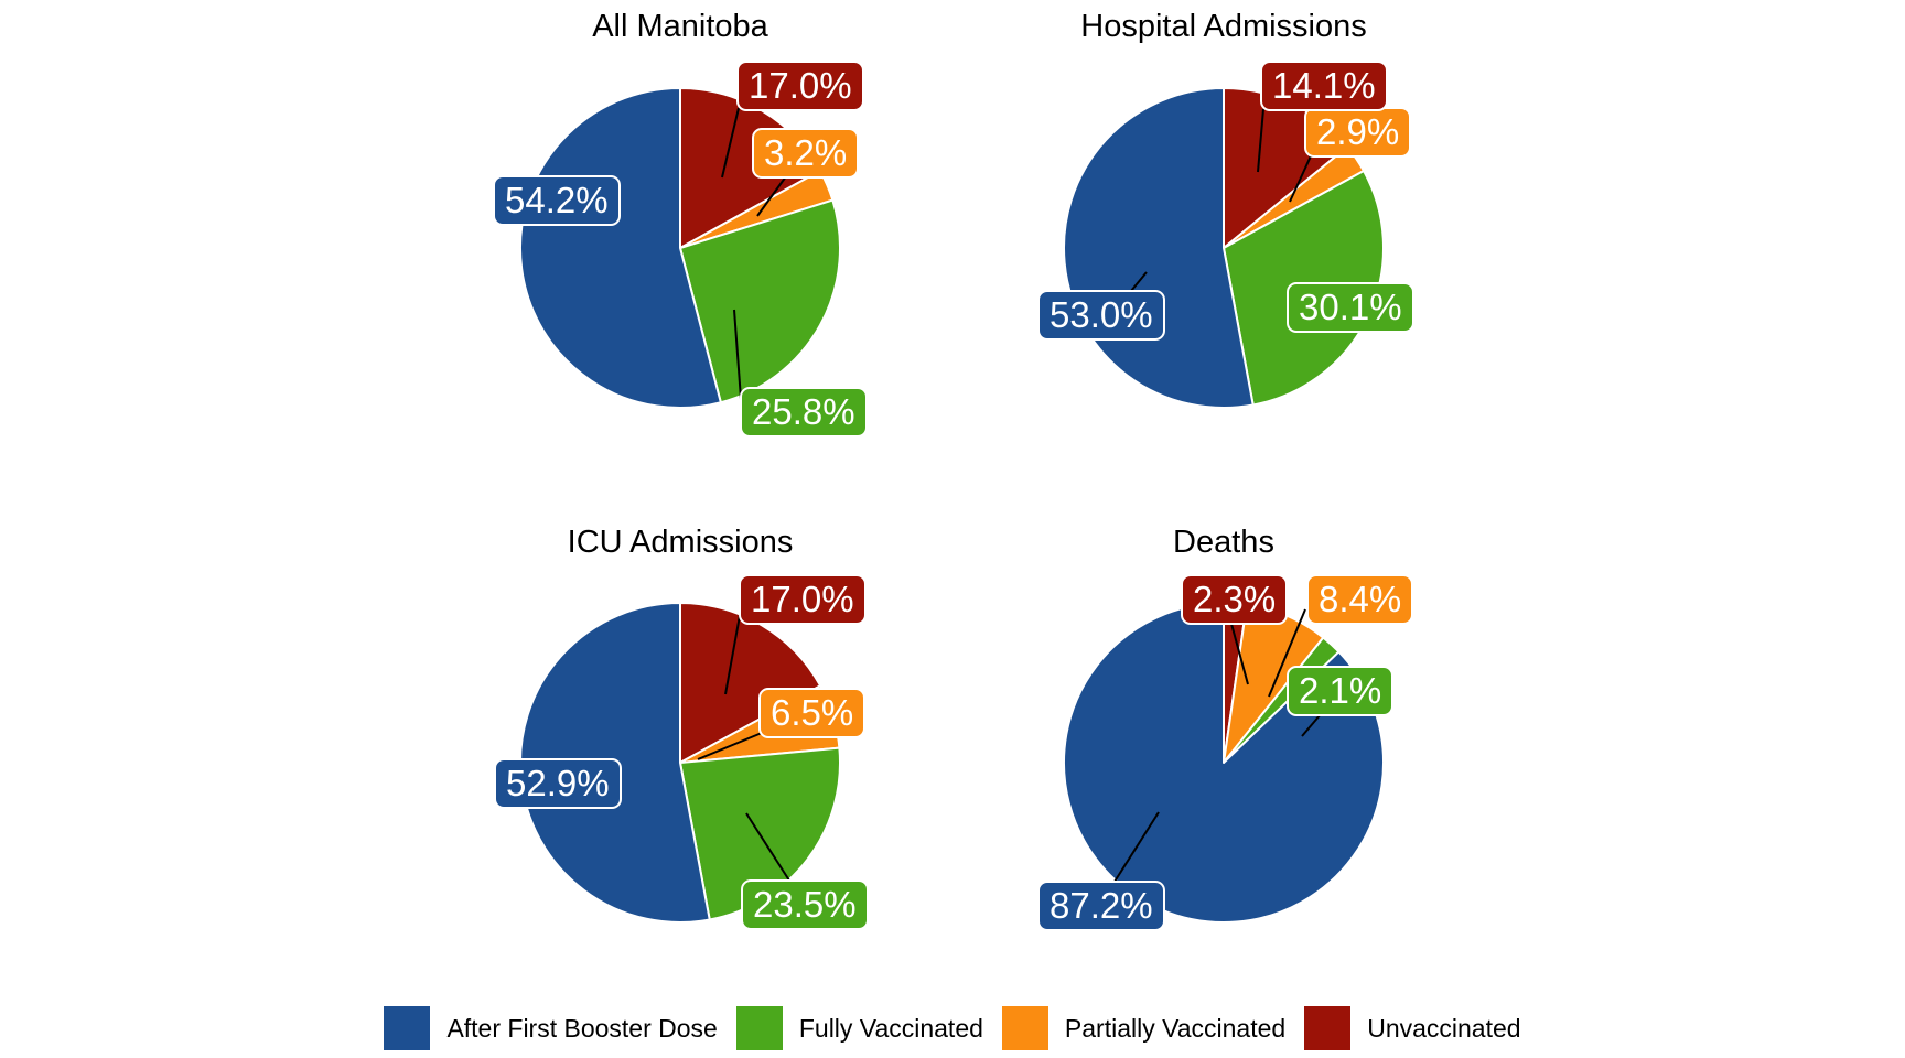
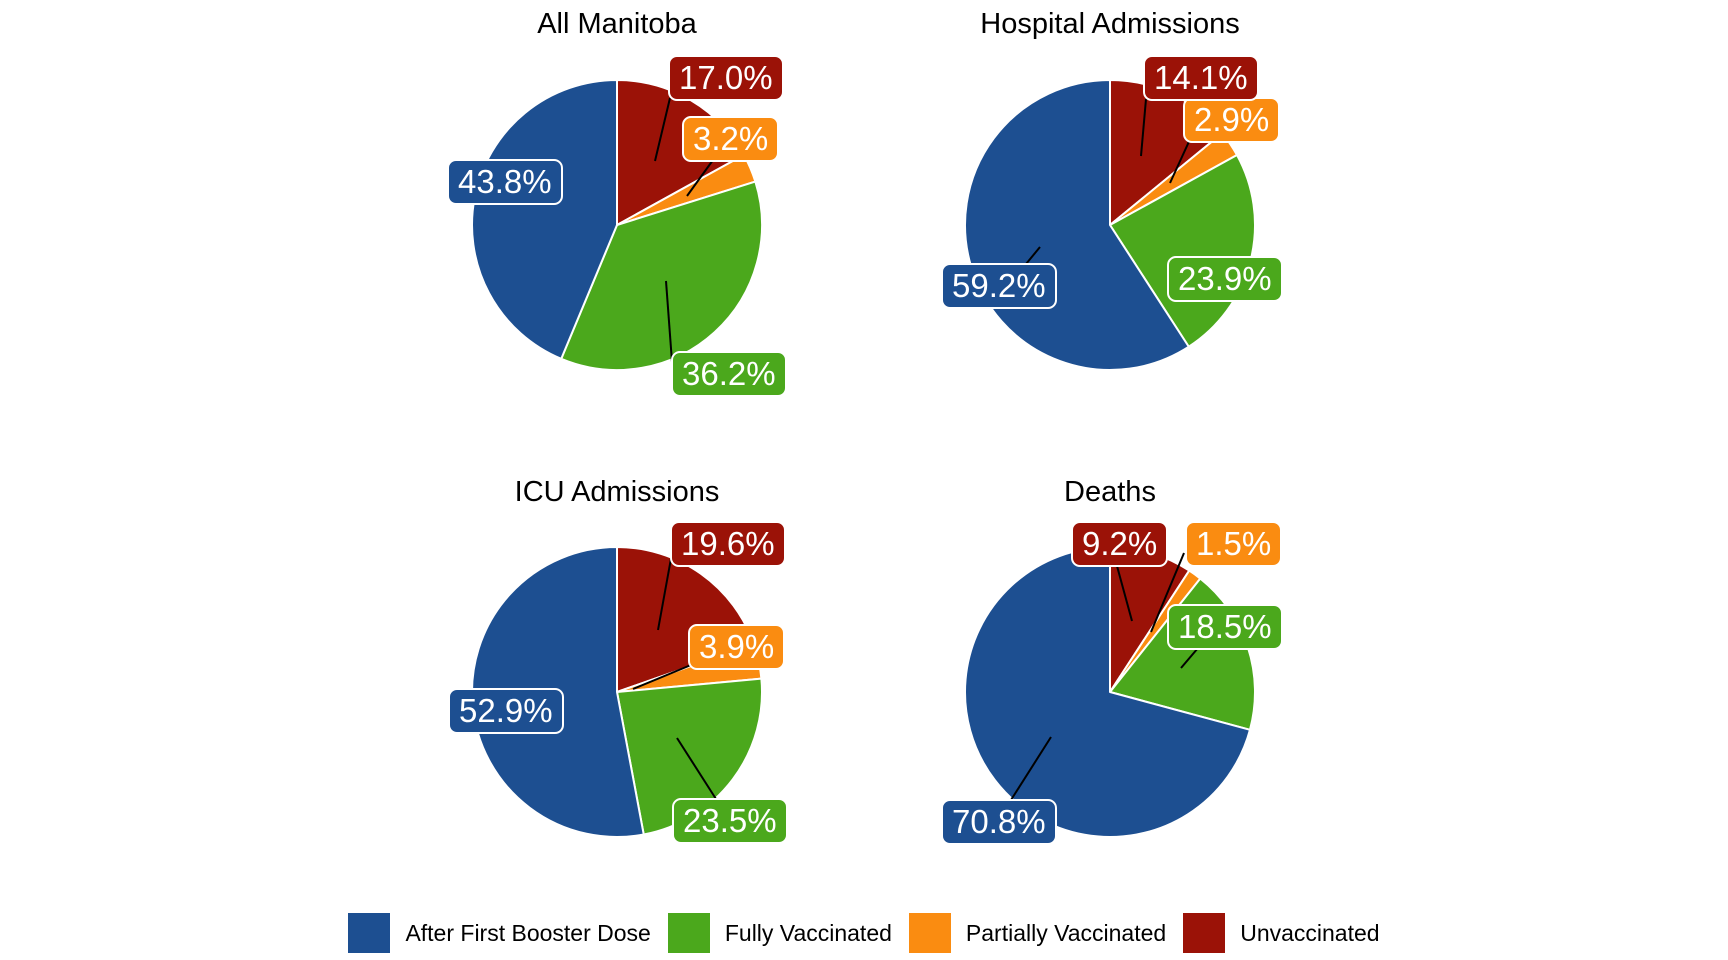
All Manitoba/Fully Vaccinated: 25.8% -> 36.2%
All Manitoba/After First Booster Dose: 54.2% -> 43.8%
Hospital Admissions/Fully Vaccinated: 30.1% -> 23.9%
Hospital Admissions/After First Booster Dose: 53.0% -> 59.2%
ICU Admissions/Unvaccinated: 17.0% -> 19.6%
ICU Admissions/Partially Vaccinated: 6.5% -> 3.9%
Deaths/Unvaccinated: 2.3% -> 9.2%
Deaths/Partially Vaccinated: 8.4% -> 1.5%
Deaths/Fully Vaccinated: 2.1% -> 18.5%
Deaths/After First Booster Dose: 87.2% -> 70.8%
